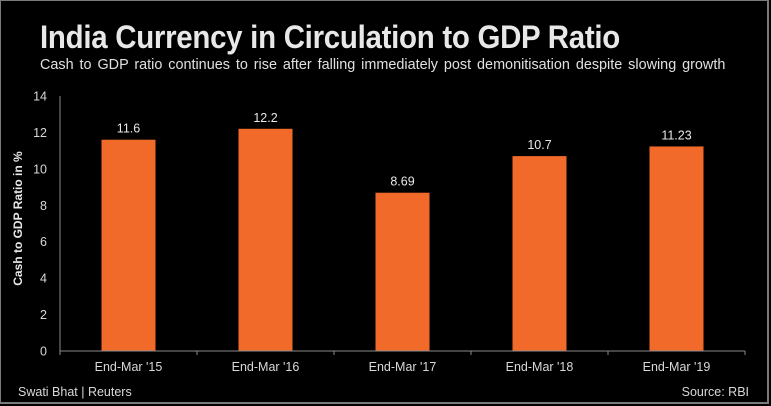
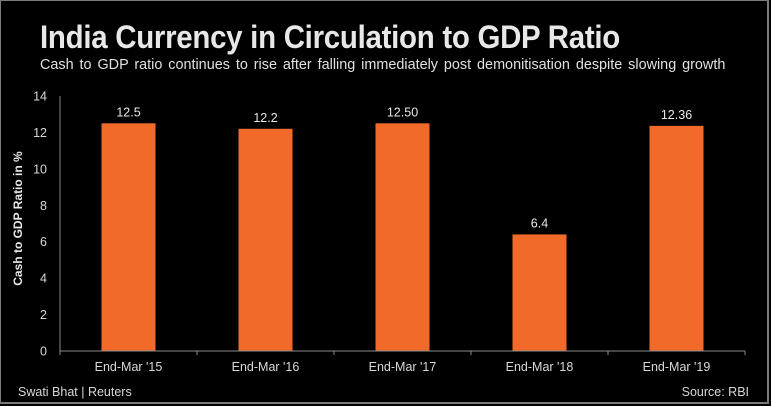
End-Mar '15: 11.6 -> 12.5
End-Mar '17: 8.69 -> 12.50
End-Mar '18: 10.7 -> 6.4
End-Mar '19: 11.23 -> 12.36
